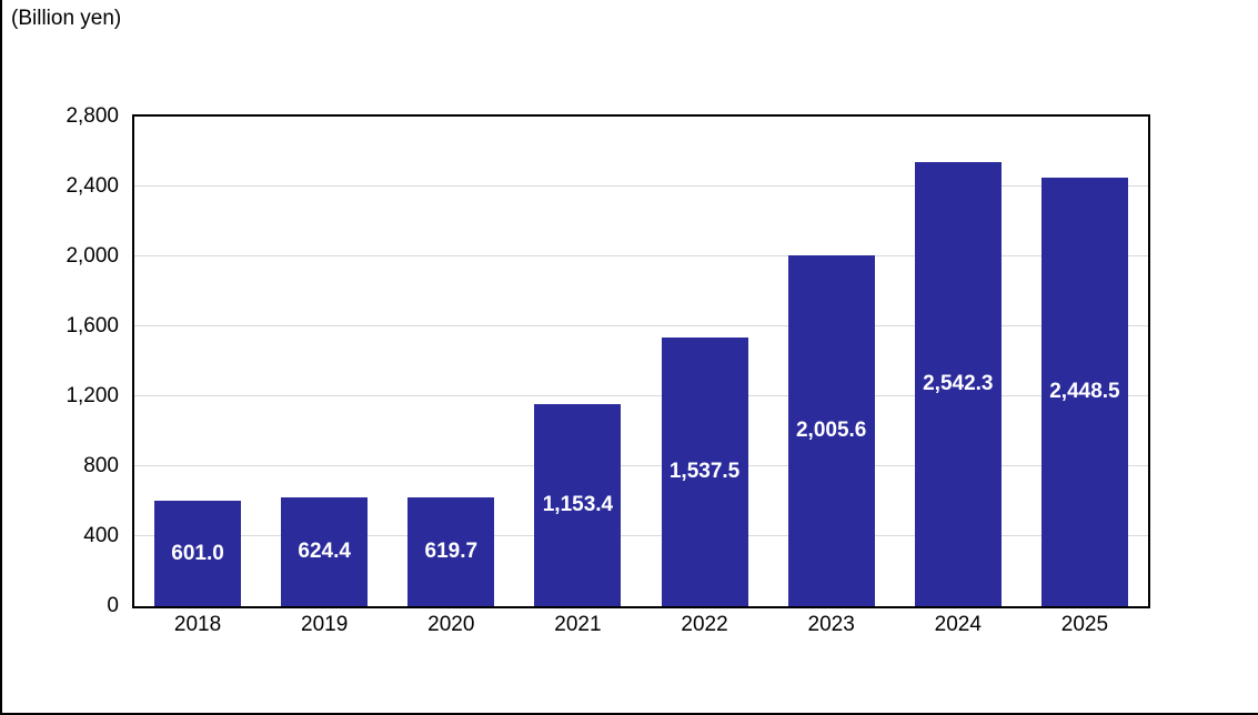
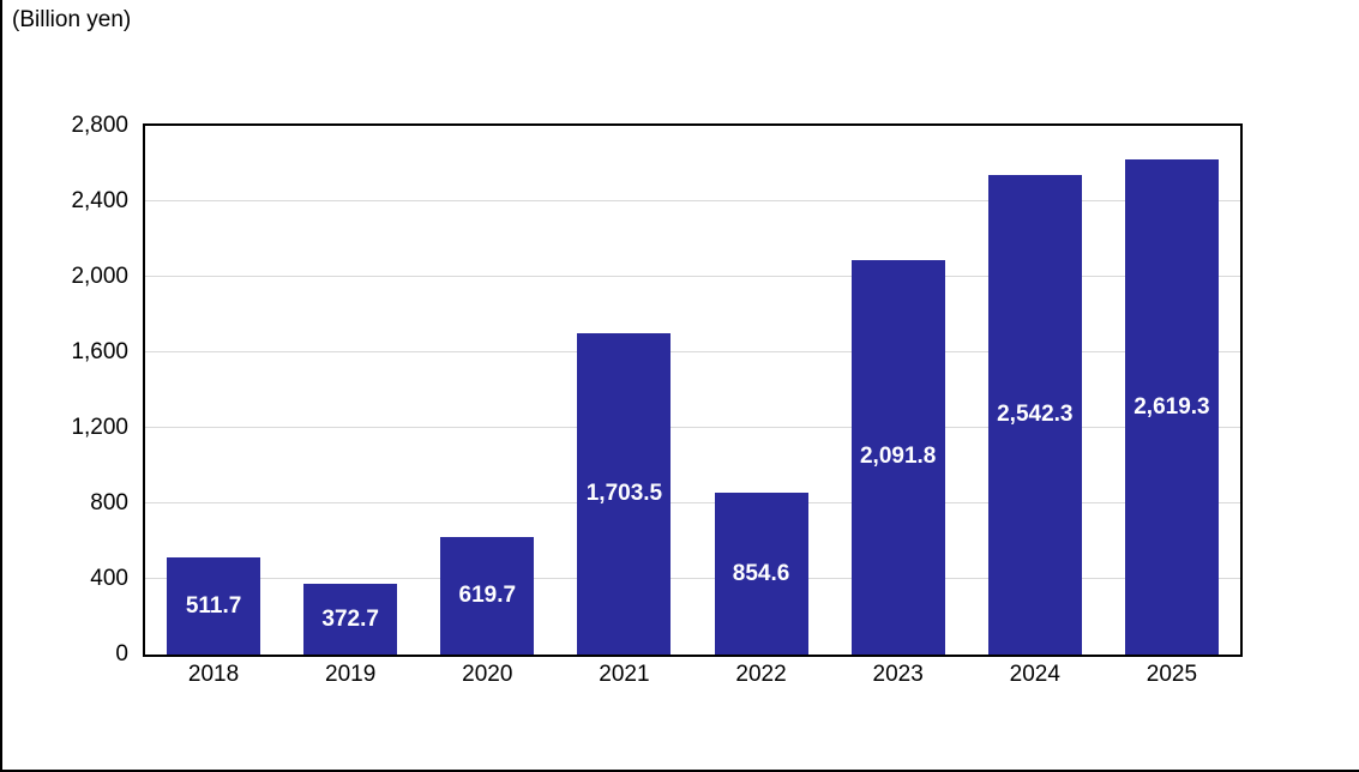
2018: 601.0 -> 511.7
2019: 624.4 -> 372.7
2021: 1,153.4 -> 1,703.5
2022: 1,537.5 -> 854.6
2023: 2,005.6 -> 2,091.8
2025: 2,448.5 -> 2,619.3
